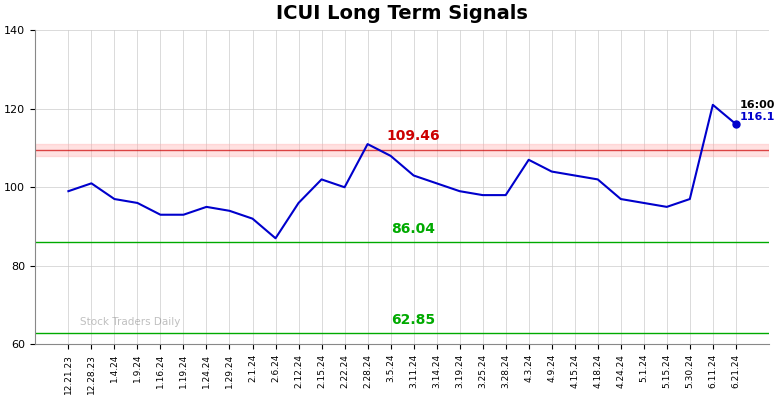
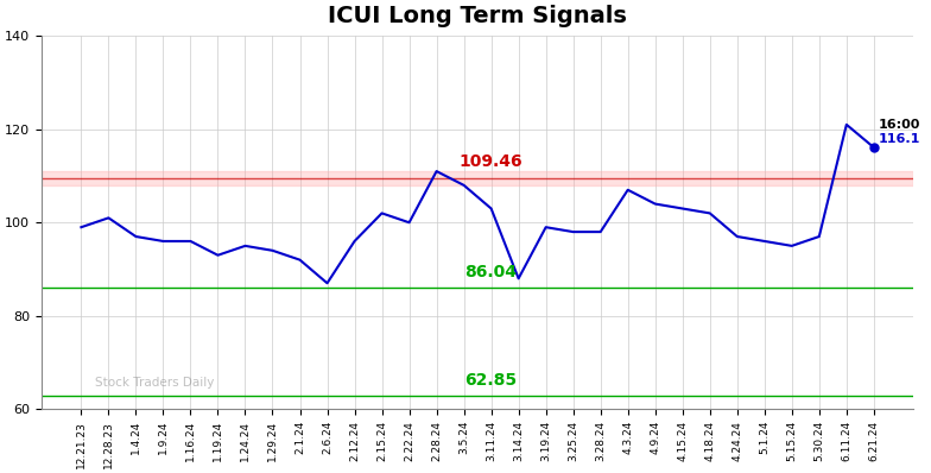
1.16.24: 93.0 -> 96.0
3.14.24: 101.0 -> 88.0
